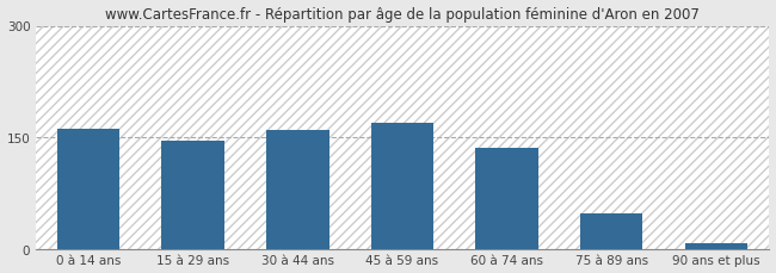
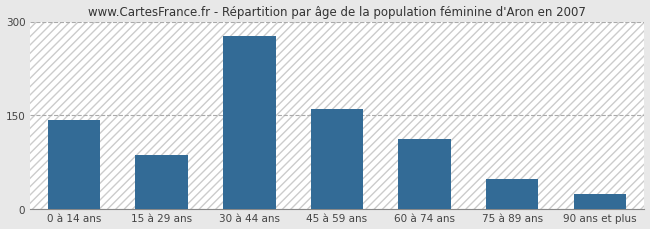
0 à 14 ans: 162 -> 142
15 à 29 ans: 146 -> 86
30 à 44 ans: 160 -> 276
45 à 59 ans: 170 -> 160
60 à 74 ans: 135 -> 112
90 ans et plus: 7 -> 24
